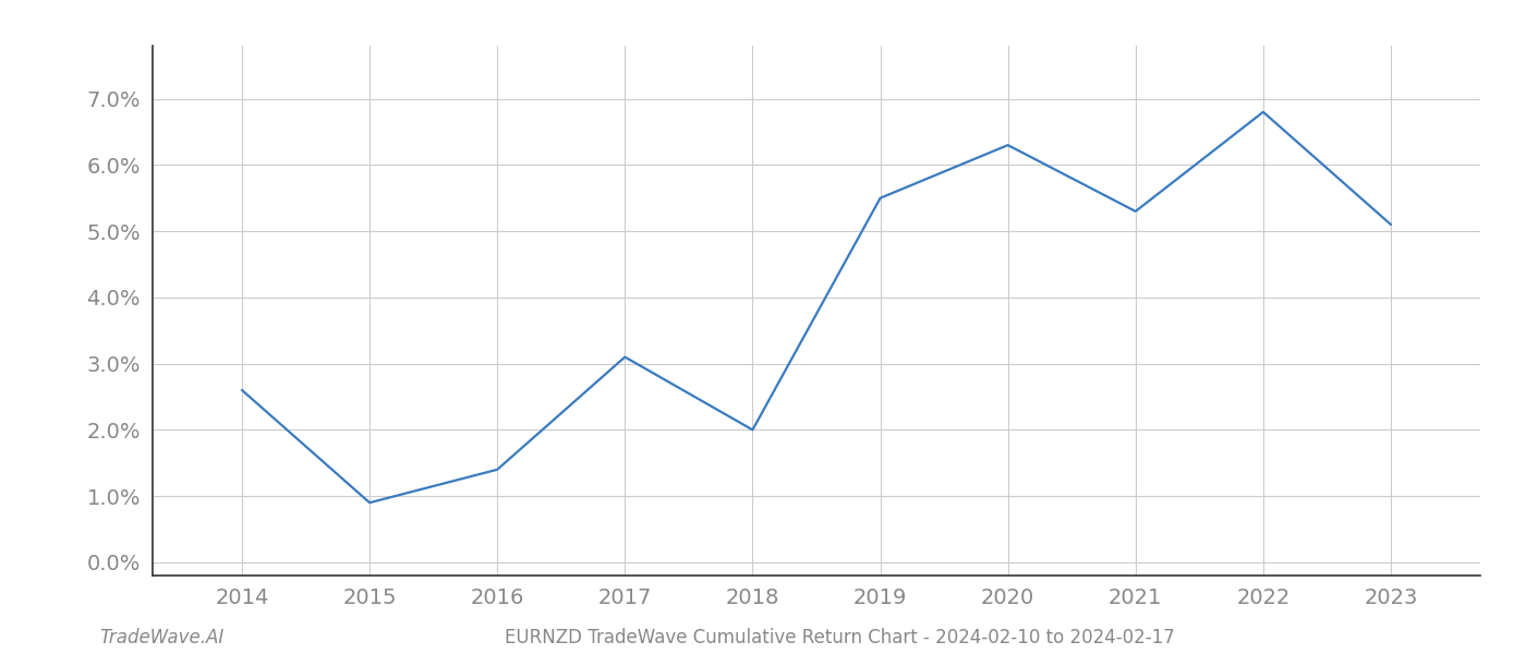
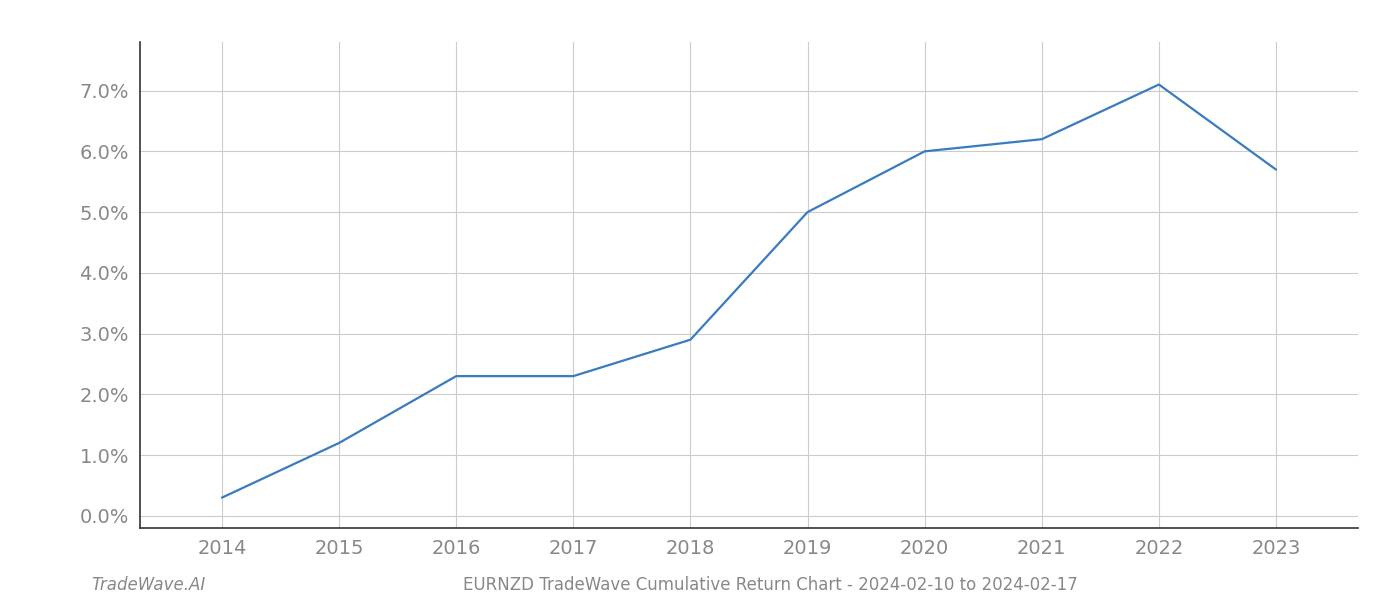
2014: 2.6% -> 0.3%
2015: 0.9% -> 1.2%
2016: 1.4% -> 2.3%
2017: 3.1% -> 2.3%
2018: 2.0% -> 2.9%
2019: 5.5% -> 5.0%
2020: 6.3% -> 6.0%
2021: 5.3% -> 6.2%
2022: 6.8% -> 7.1%
2023: 5.1% -> 5.7%
